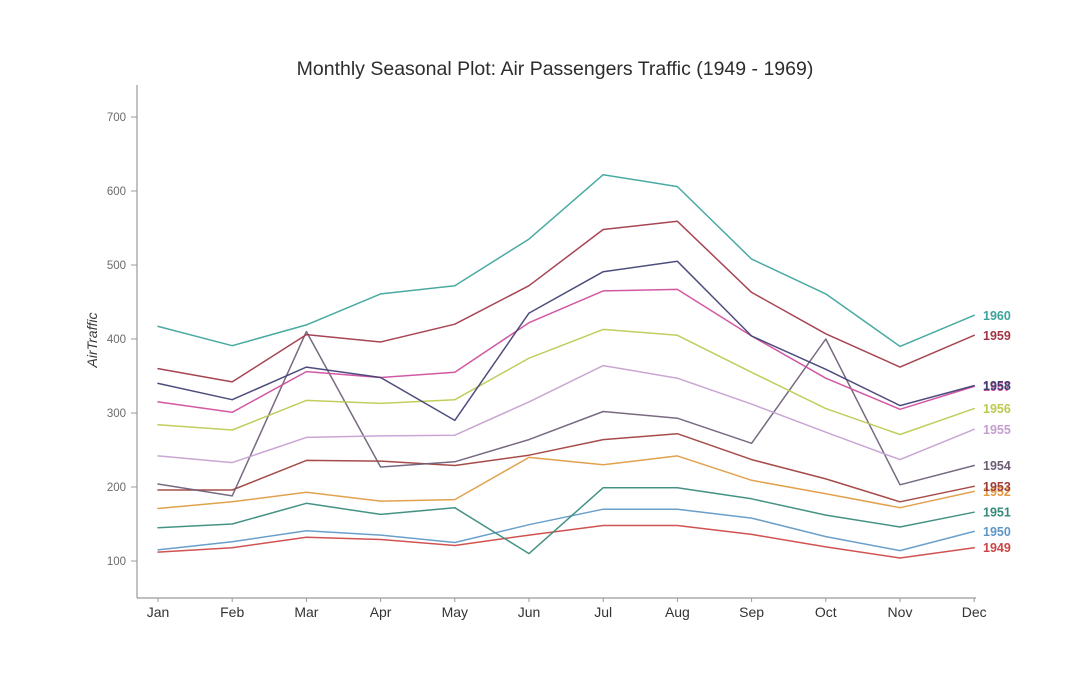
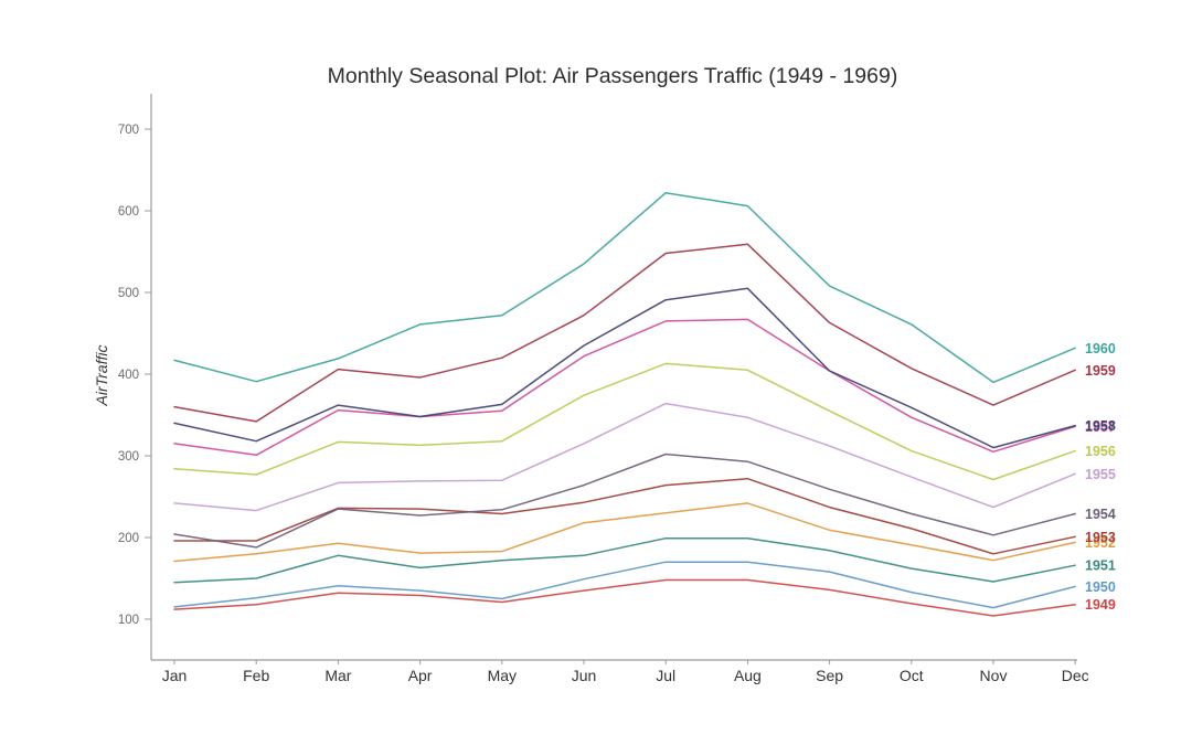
1954/Mar: 410 -> 240
1958/May: 290 -> 360
1951/Jun: 110 -> 180
1952/Jun: 240 -> 220
1954/Oct: 400 -> 230
